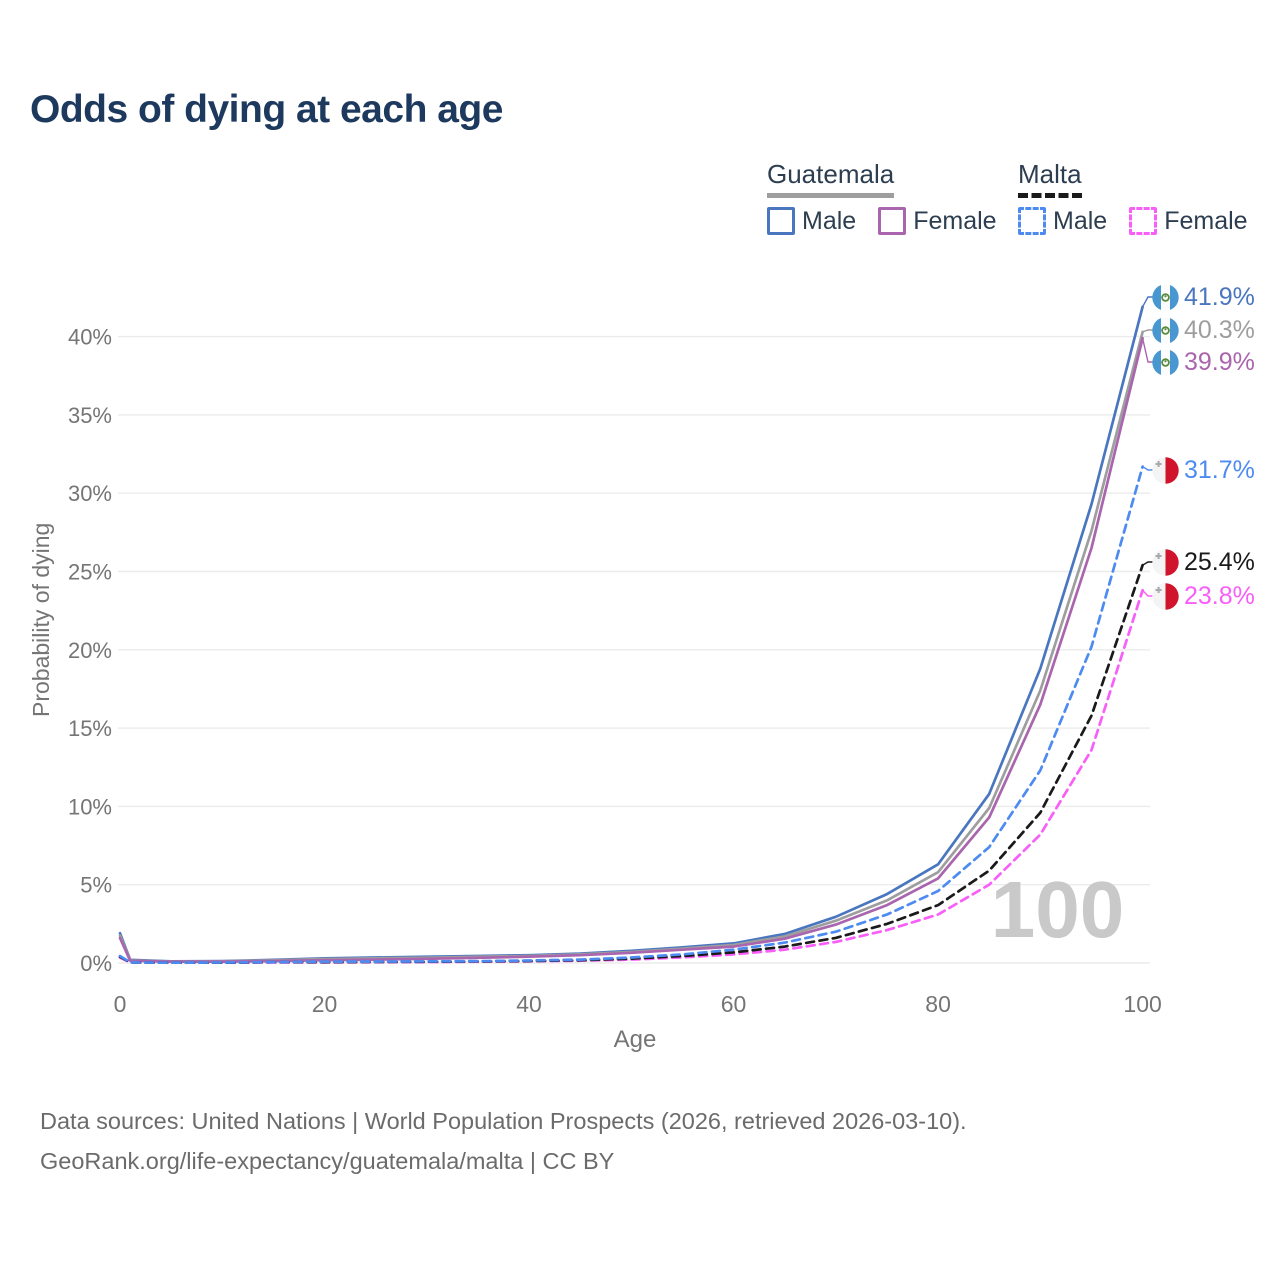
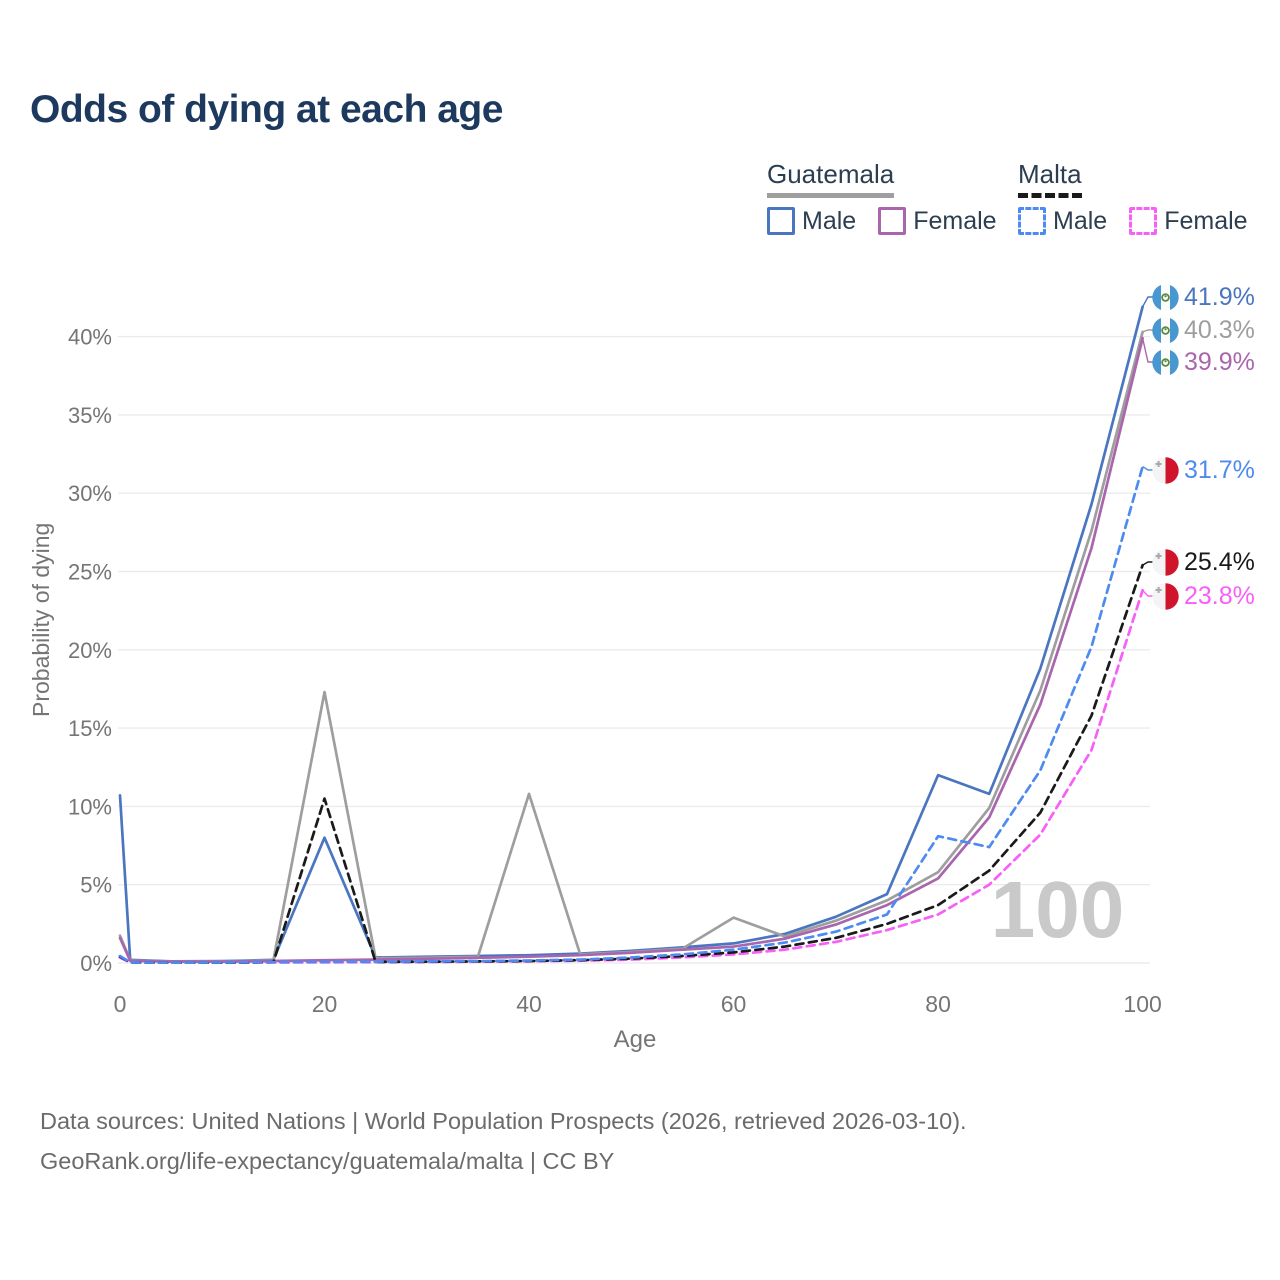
Guatemala Male/0: 1.9% -> 10.7%
Guatemala Male/20: 0.3% -> 8.0%
Guatemala/20: 0.2% -> 17.3%
Malta/20: 0.1% -> 10.5%
Guatemala/40: 0.5% -> 10.8%
Guatemala/60: 1.1% -> 2.9%
Guatemala Male/80: 6.3% -> 12.0%
Malta Male/80: 4.6% -> 8.1%
